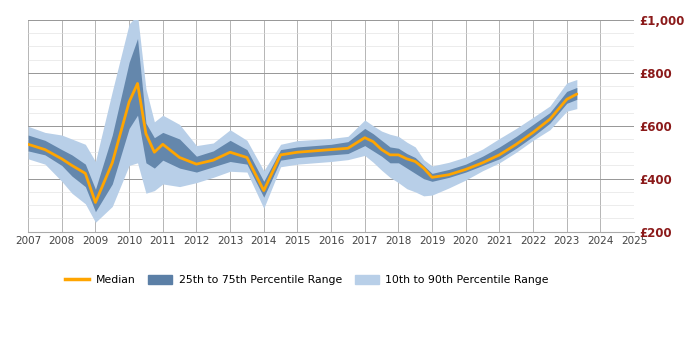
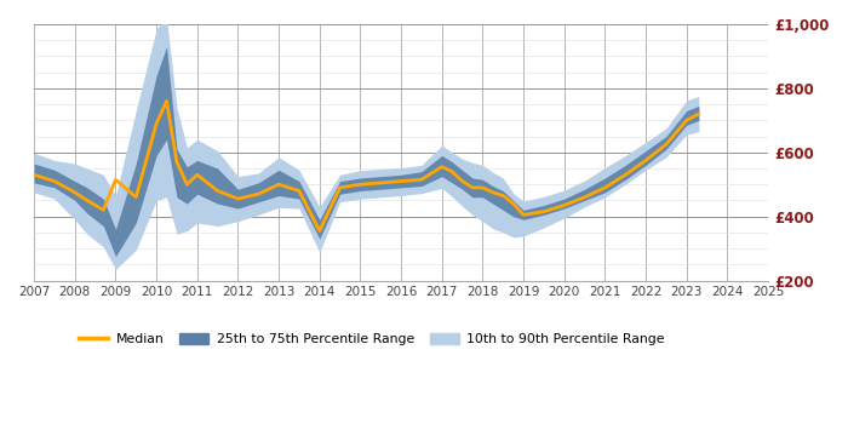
Median/2009: £310 -> £515
